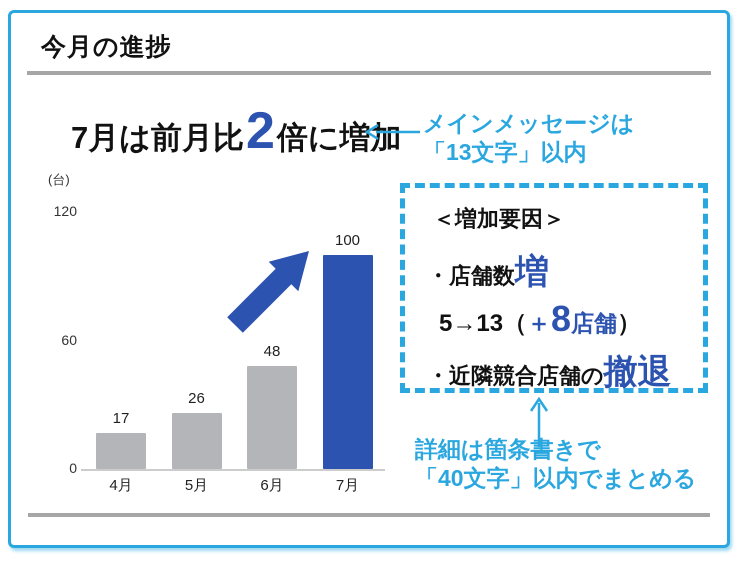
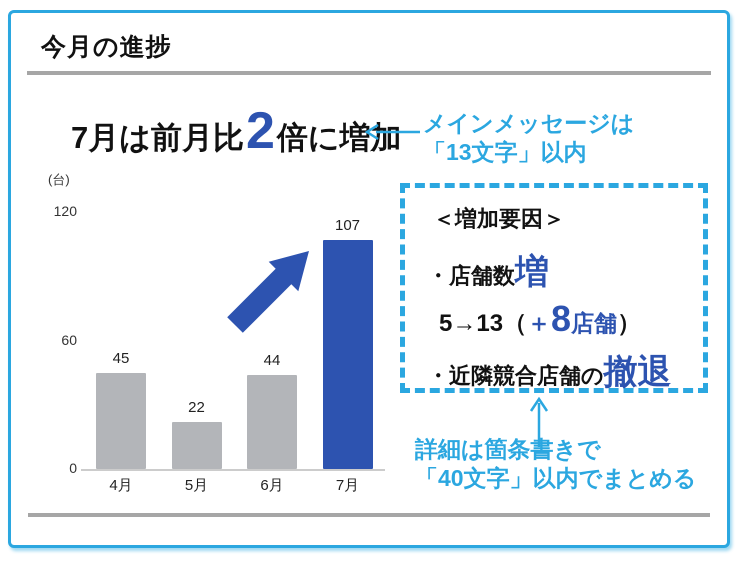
4月: 17 -> 45
5月: 26 -> 22
6月: 48 -> 44
7月: 100 -> 107
